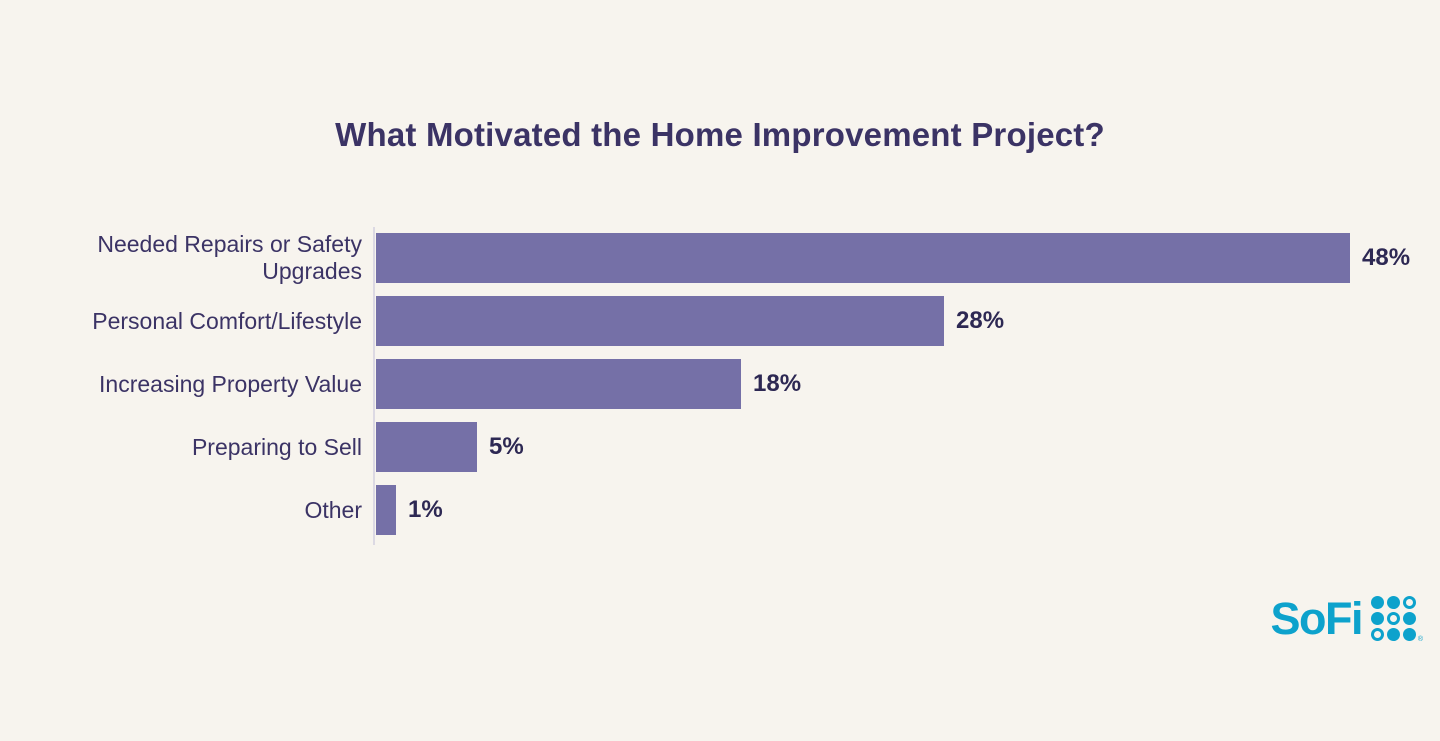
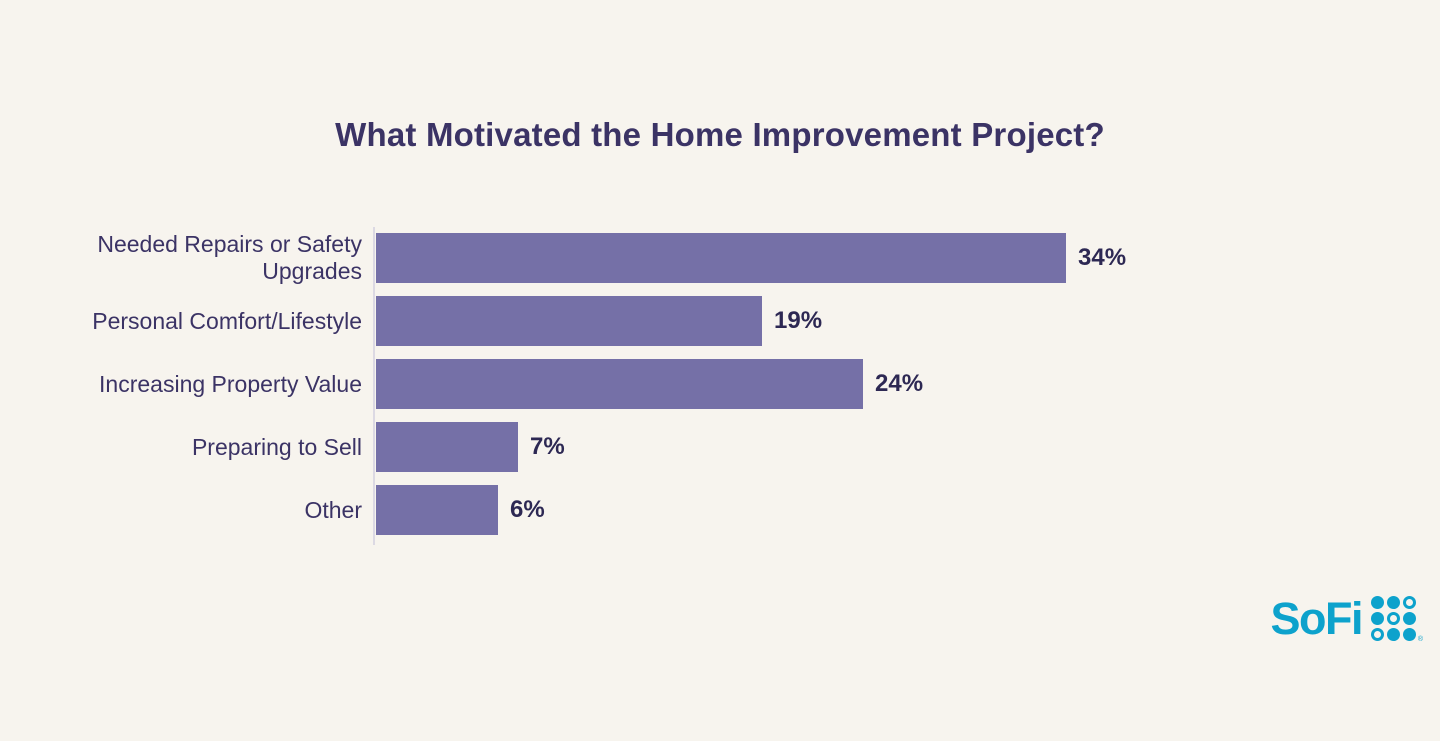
Needed Repairs or Safety Upgrades: 48% -> 34%
Personal Comfort/Lifestyle: 28% -> 19%
Increasing Property Value: 18% -> 24%
Preparing to Sell: 5% -> 7%
Other: 1% -> 6%
